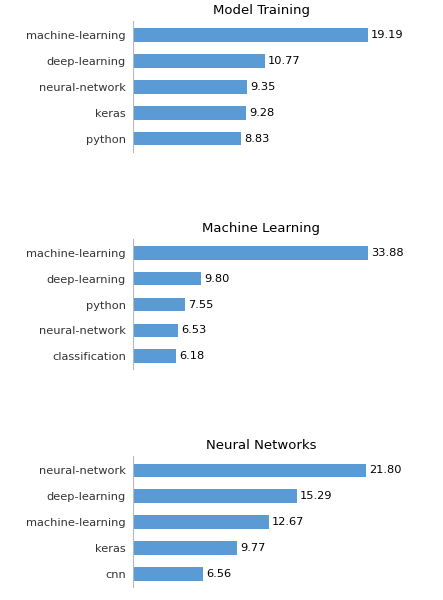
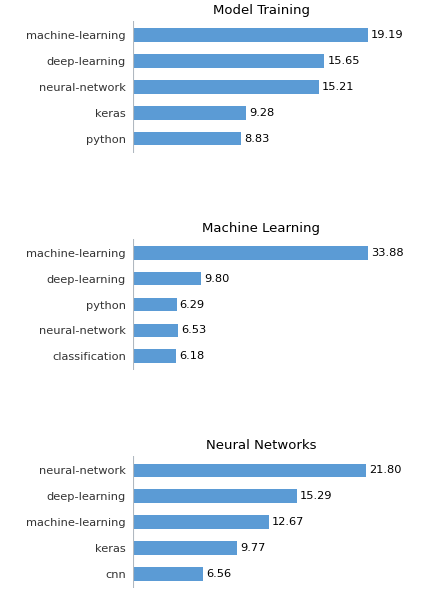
Model Training/deep-learning: 10.77 -> 15.65
Model Training/neural-network: 9.35 -> 15.21
Machine Learning/python: 7.55 -> 6.29
